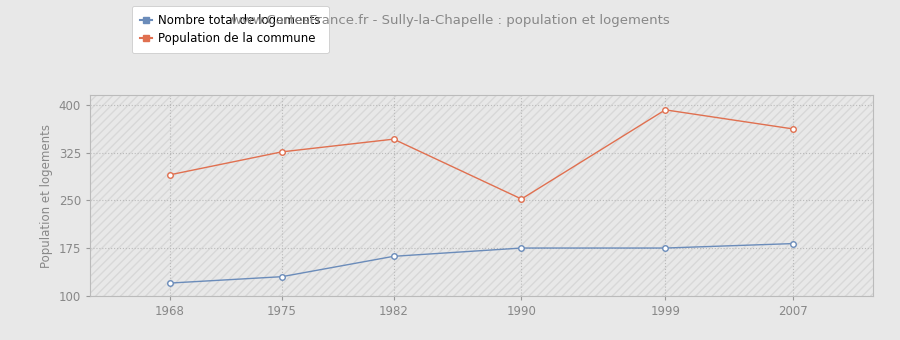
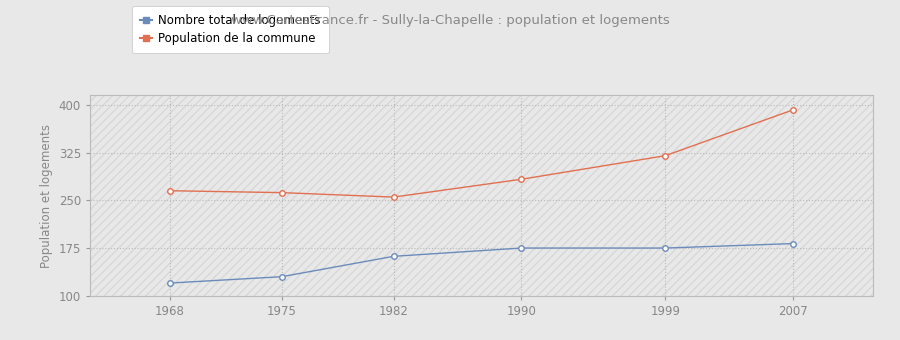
Population de la commune/1968: 290 -> 265
Population de la commune/1975: 326 -> 262
Population de la commune/1982: 346 -> 255
Population de la commune/1990: 252 -> 283
Population de la commune/1999: 392 -> 320
Population de la commune/2007: 362 -> 392
